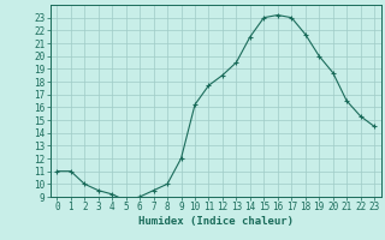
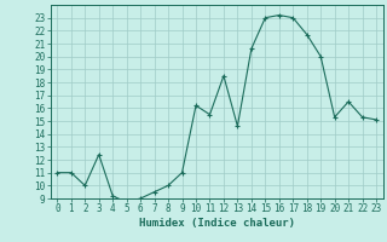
3: 9.5 -> 12.4
9: 12.0 -> 11.0
11: 17.7 -> 15.5
13: 19.5 -> 14.6
14: 21.5 -> 20.6
20: 18.7 -> 15.3
23: 14.5 -> 15.1
